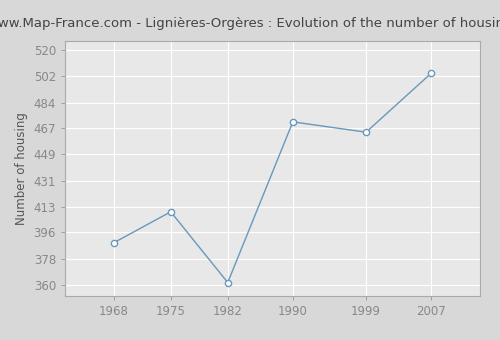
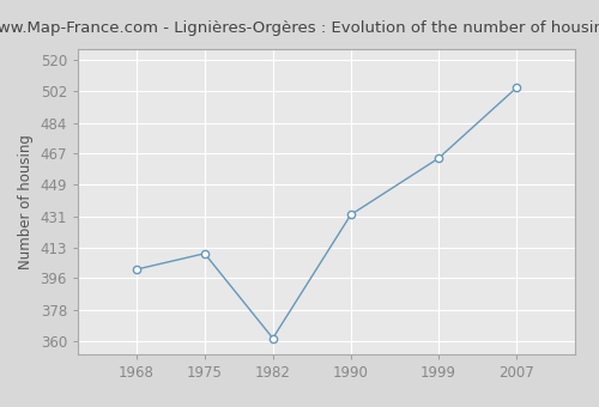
1968: 389 -> 401
1990: 471 -> 432
